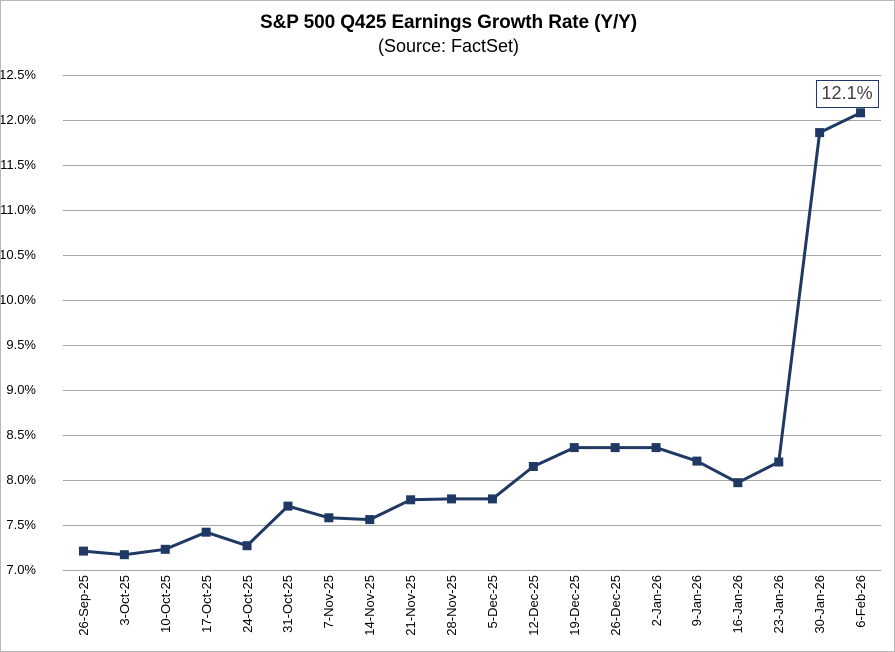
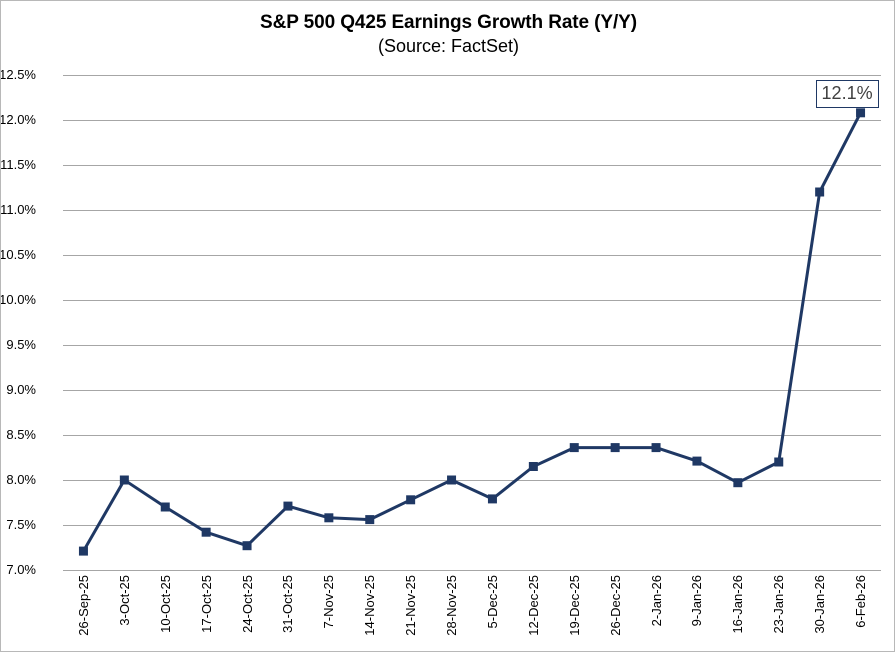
3-Oct-25: 7.2% -> 8.0%
10-Oct-25: 7.2% -> 7.7%
28-Nov-25: 7.8% -> 8.0%
30-Jan-26: 11.9% -> 11.2%
